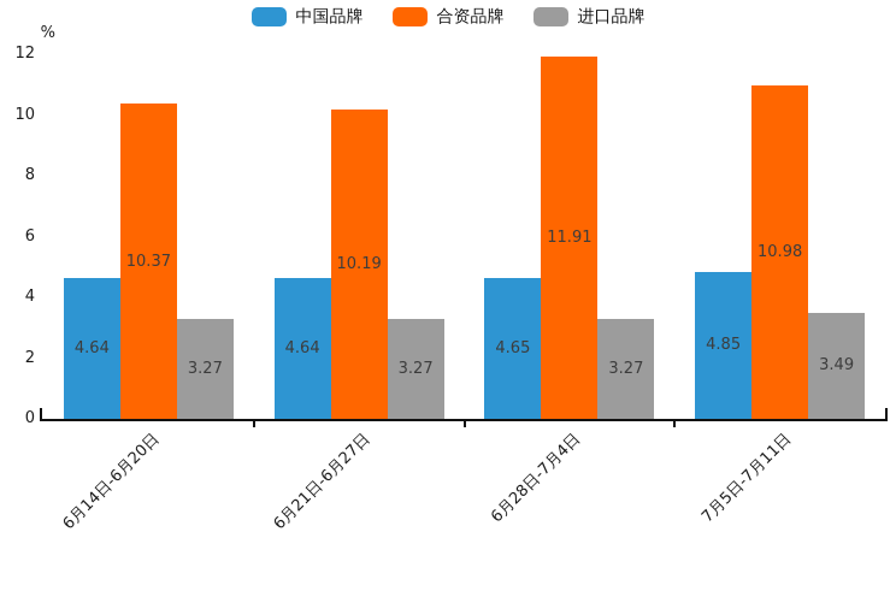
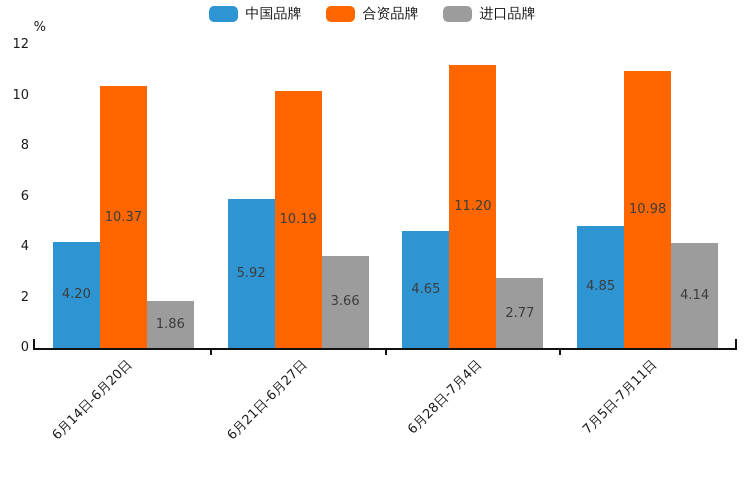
中国品牌/6月14日-6月20日: 4.64 -> 4.20
进口品牌/6月14日-6月20日: 3.27 -> 1.86
中国品牌/6月21日-6月27日: 4.64 -> 5.92
进口品牌/6月21日-6月27日: 3.27 -> 3.66
合资品牌/6月28日-7月4日: 11.91 -> 11.20
进口品牌/6月28日-7月4日: 3.27 -> 2.77
进口品牌/7月5日-7月11日: 3.49 -> 4.14
